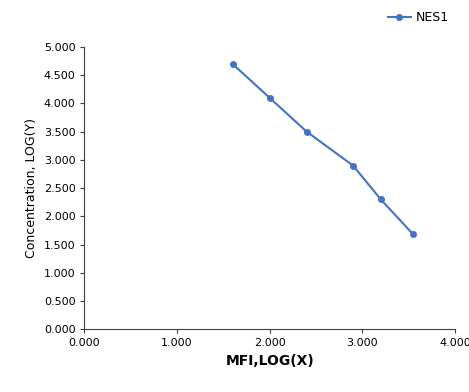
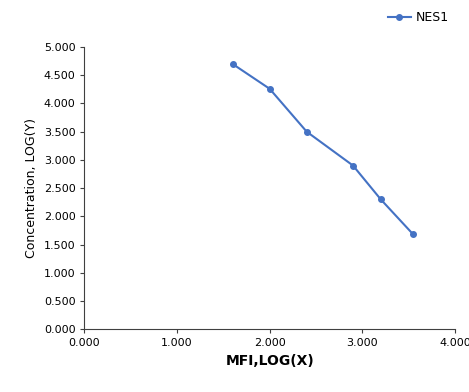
2.000: 4.10 -> 4.26
